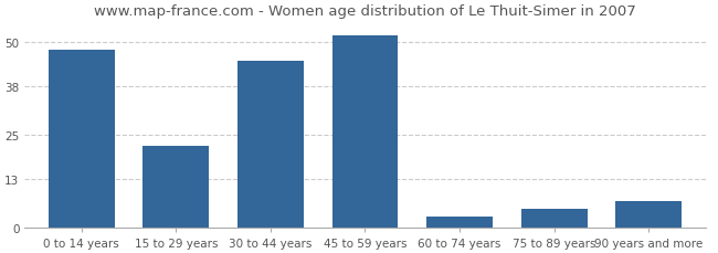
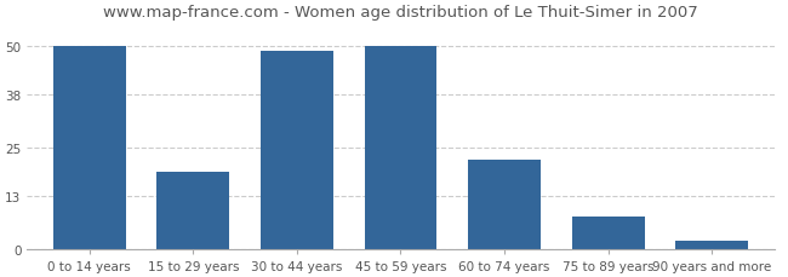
0 to 14 years: 48 -> 50
15 to 29 years: 22 -> 19
30 to 44 years: 45 -> 49
45 to 59 years: 52 -> 50
60 to 74 years: 3 -> 22
75 to 89 years: 5 -> 8
90 years and more: 7 -> 2
